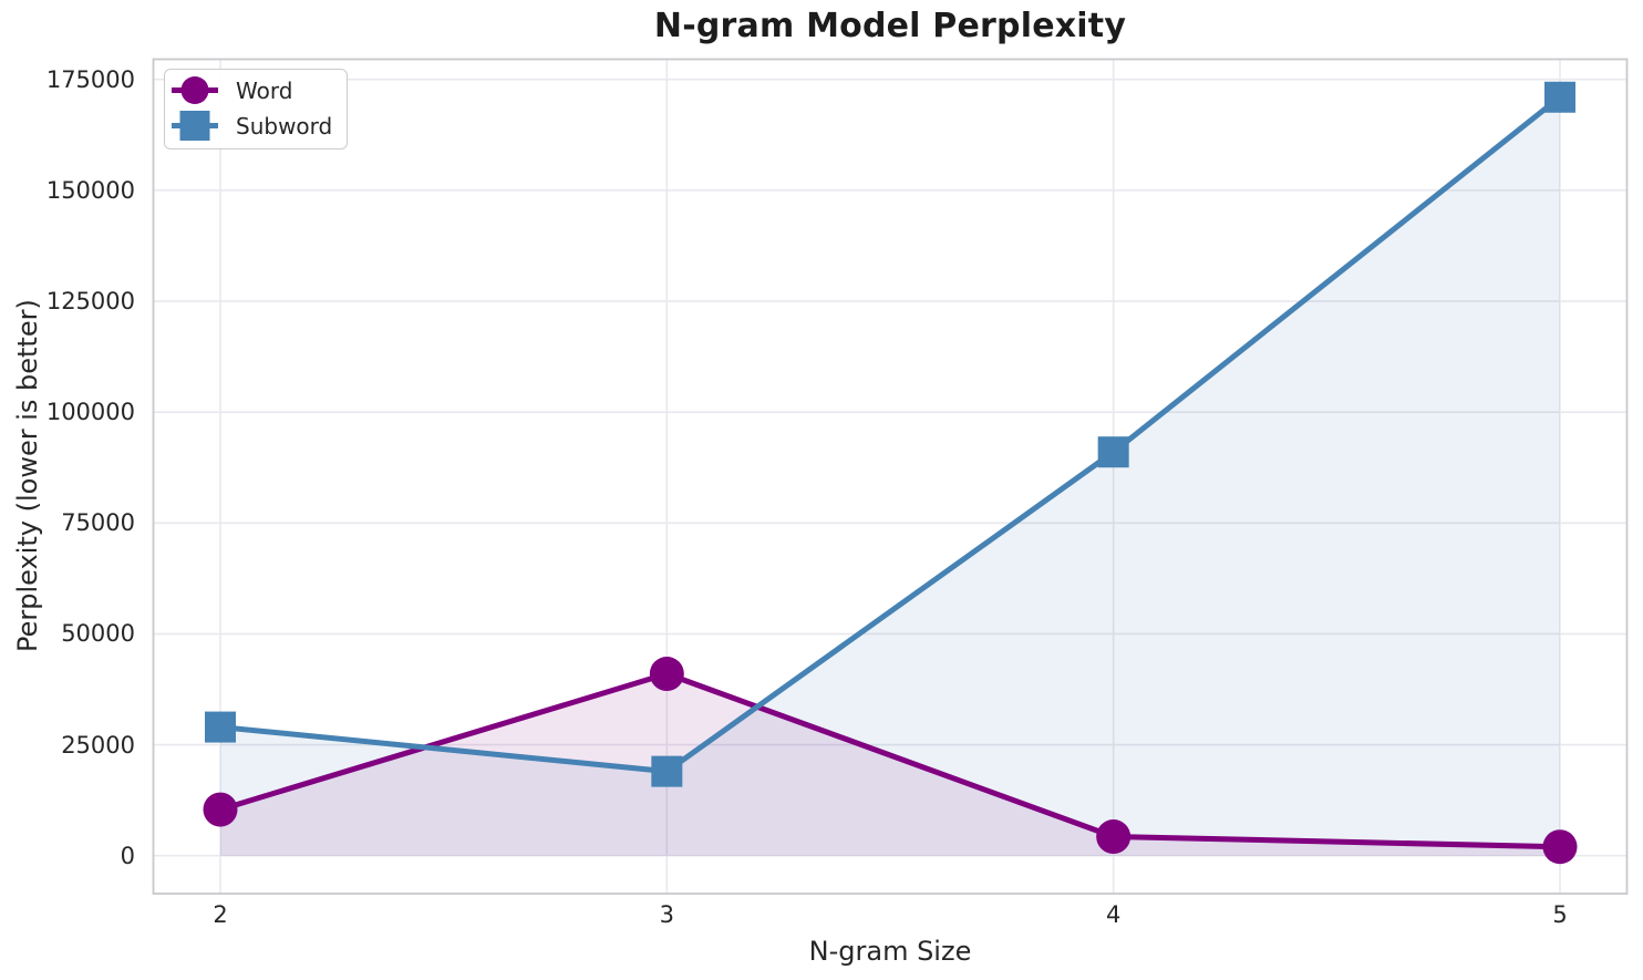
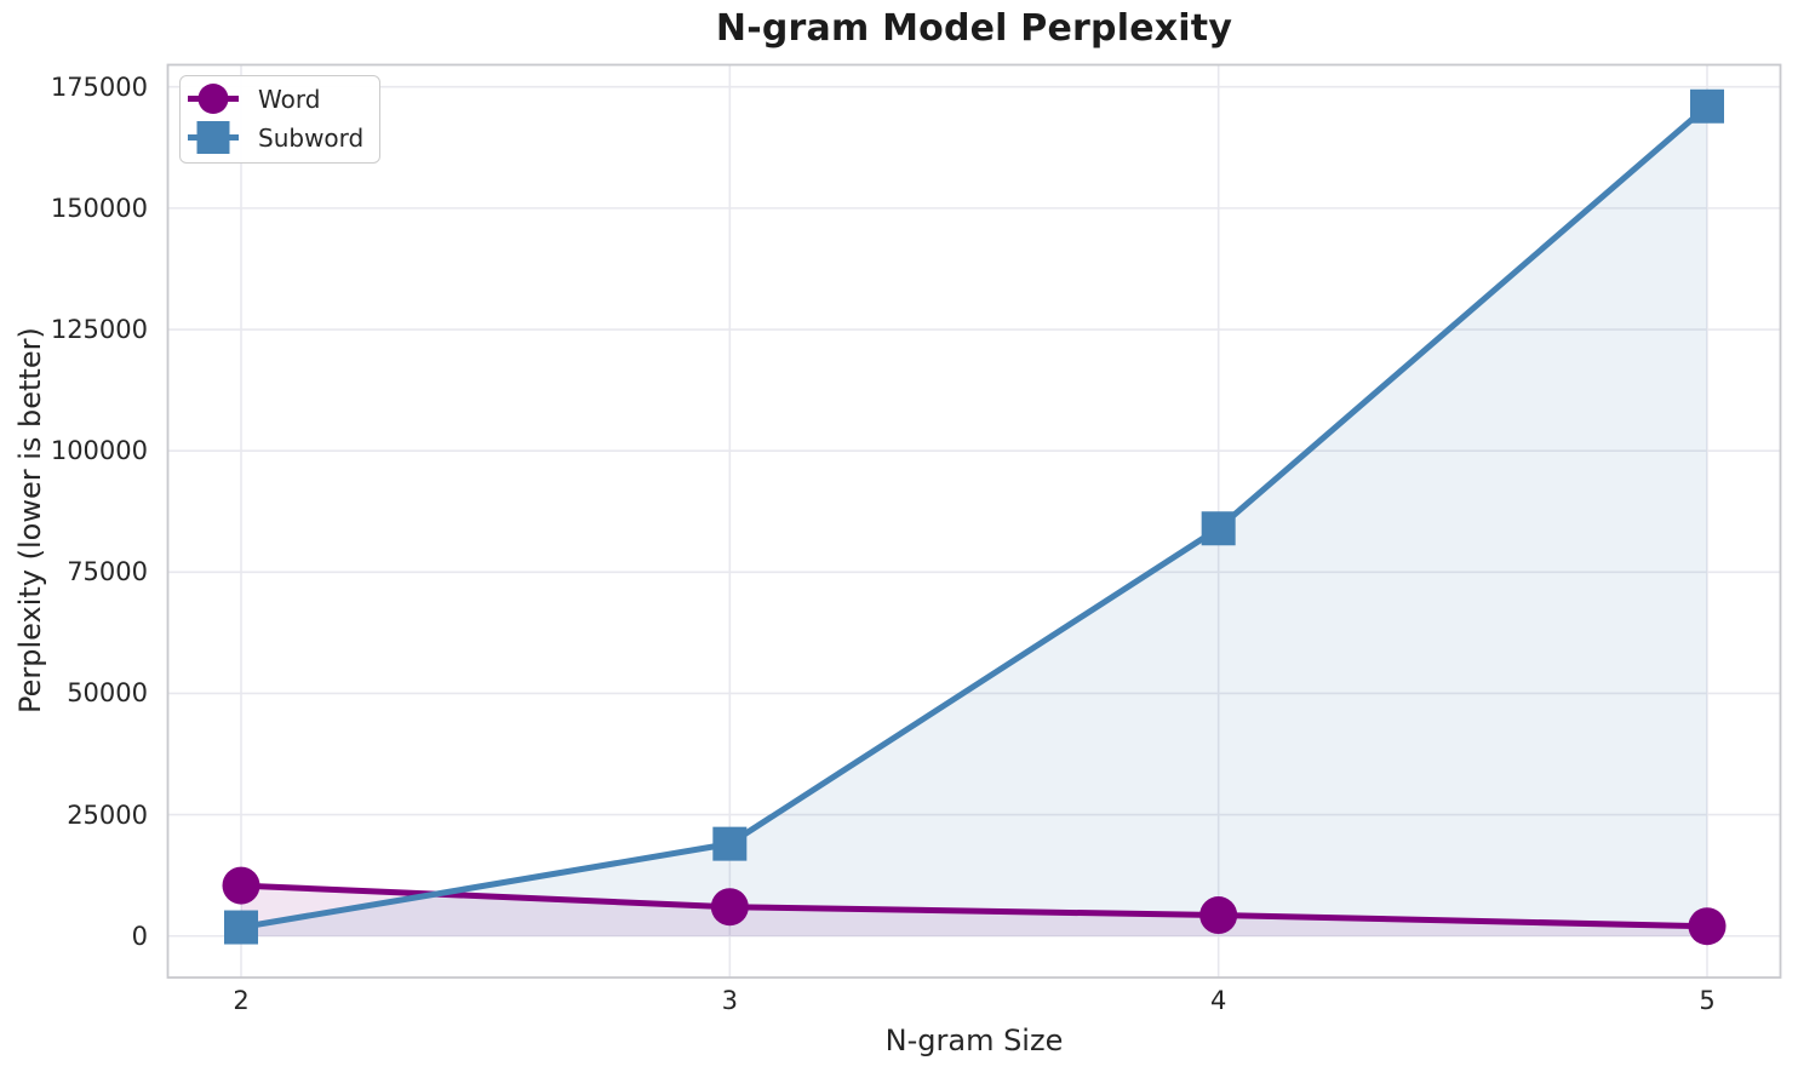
Subword/2: 29000 -> 2000
Word/3: 41000 -> 6000
Subword/4: 91000 -> 84000
